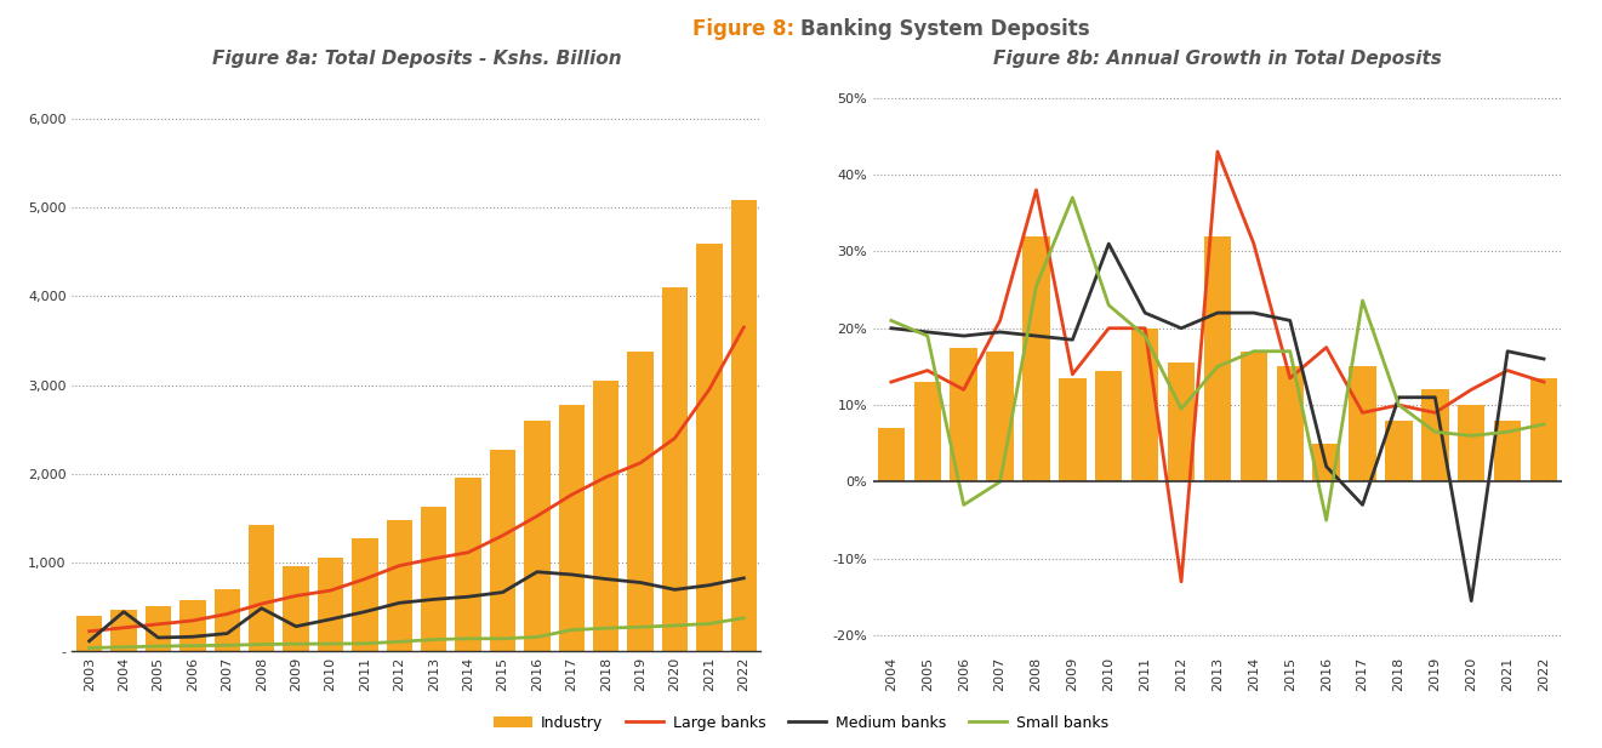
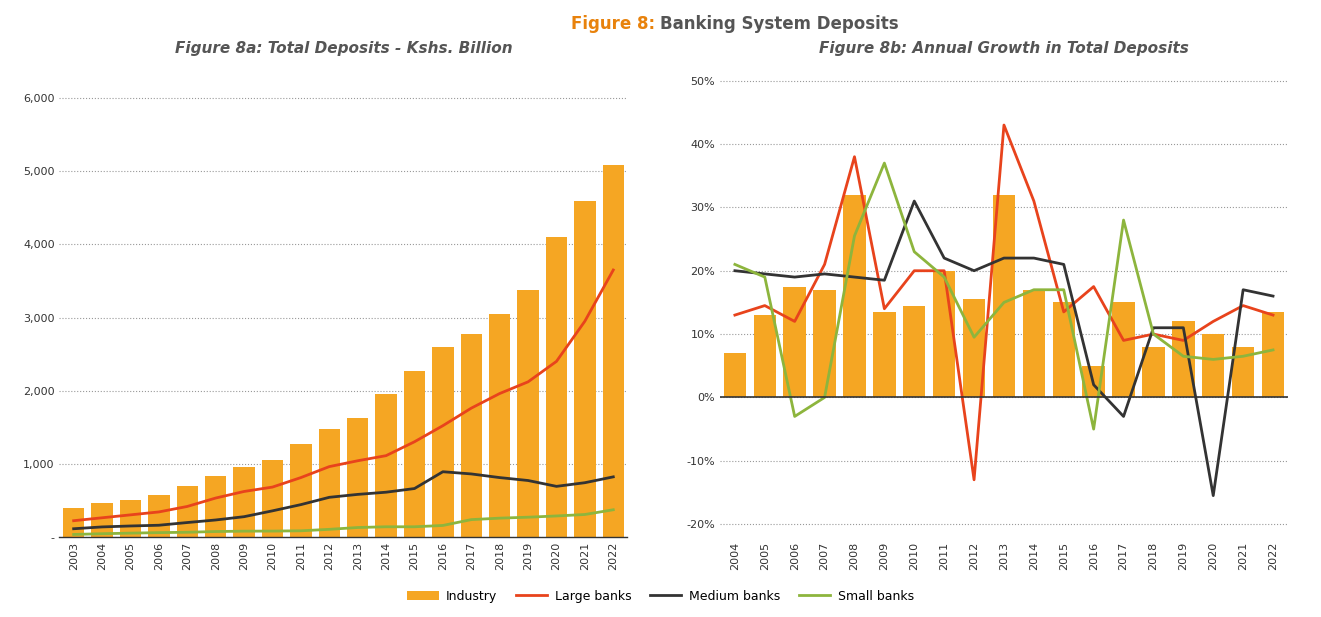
Figure 8a: Total Deposits - Kshs. Billion/Medium banks/2004: 440 -> 140
Figure 8a: Total Deposits - Kshs. Billion/Industry/2008: 1,420 -> 830
Figure 8a: Total Deposits - Kshs. Billion/Medium banks/2008: 480 -> 230
Figure 8b: Annual Growth in Total Deposits/Small banks/2017: 23.6% -> 28.0%
